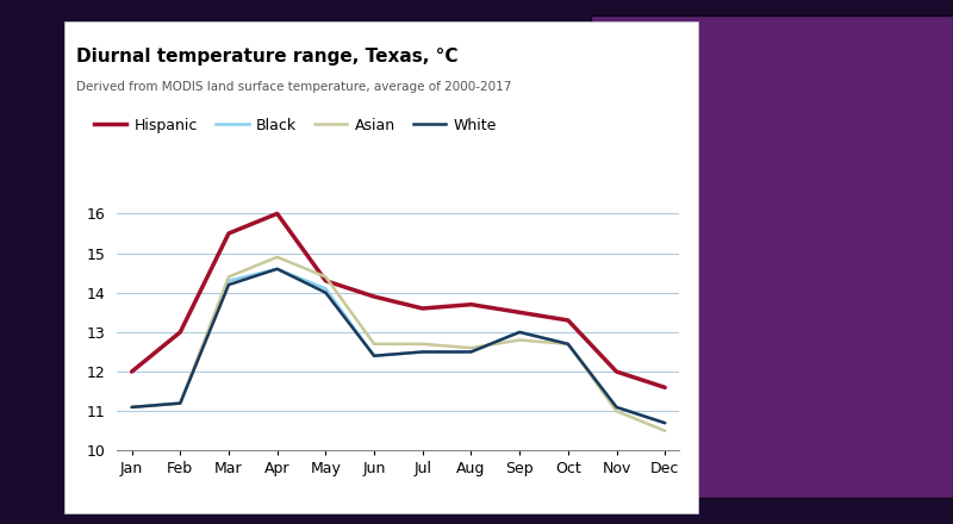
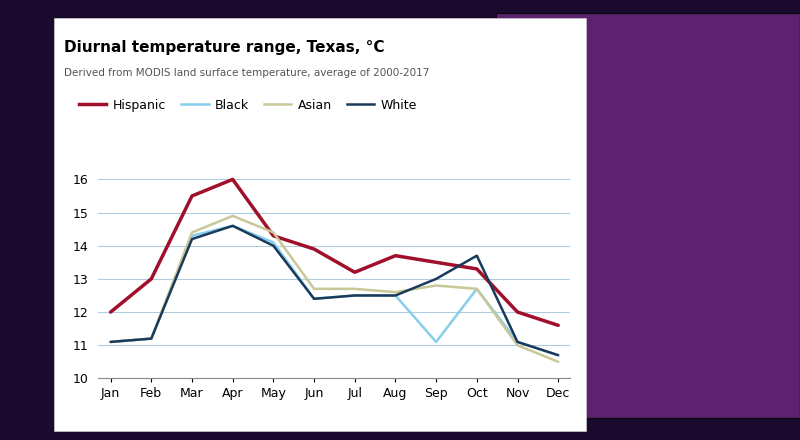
Hispanic/Jul: 13.6 -> 13.2
Black/Sep: 13.0 -> 11.1
White/Oct: 12.7 -> 13.7
